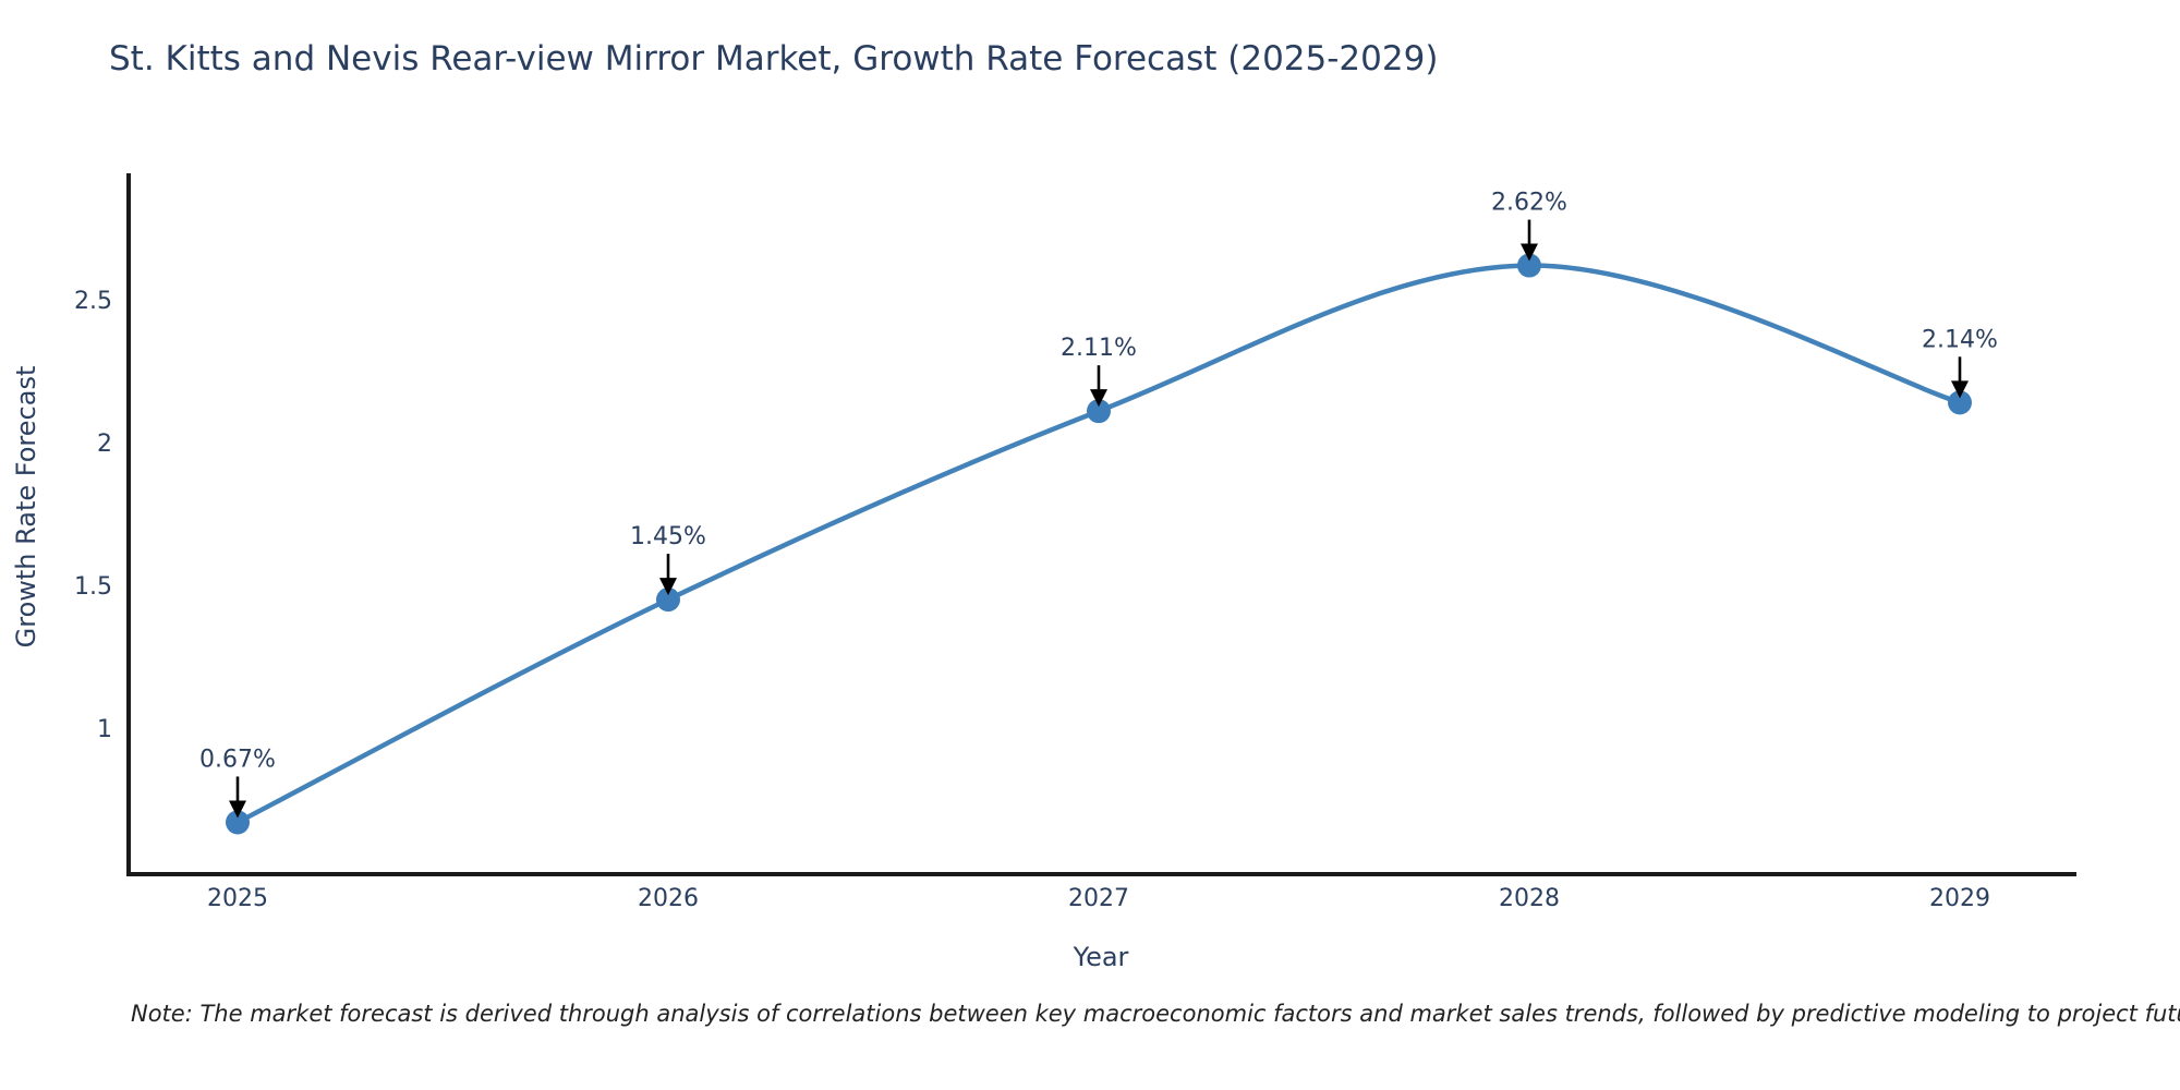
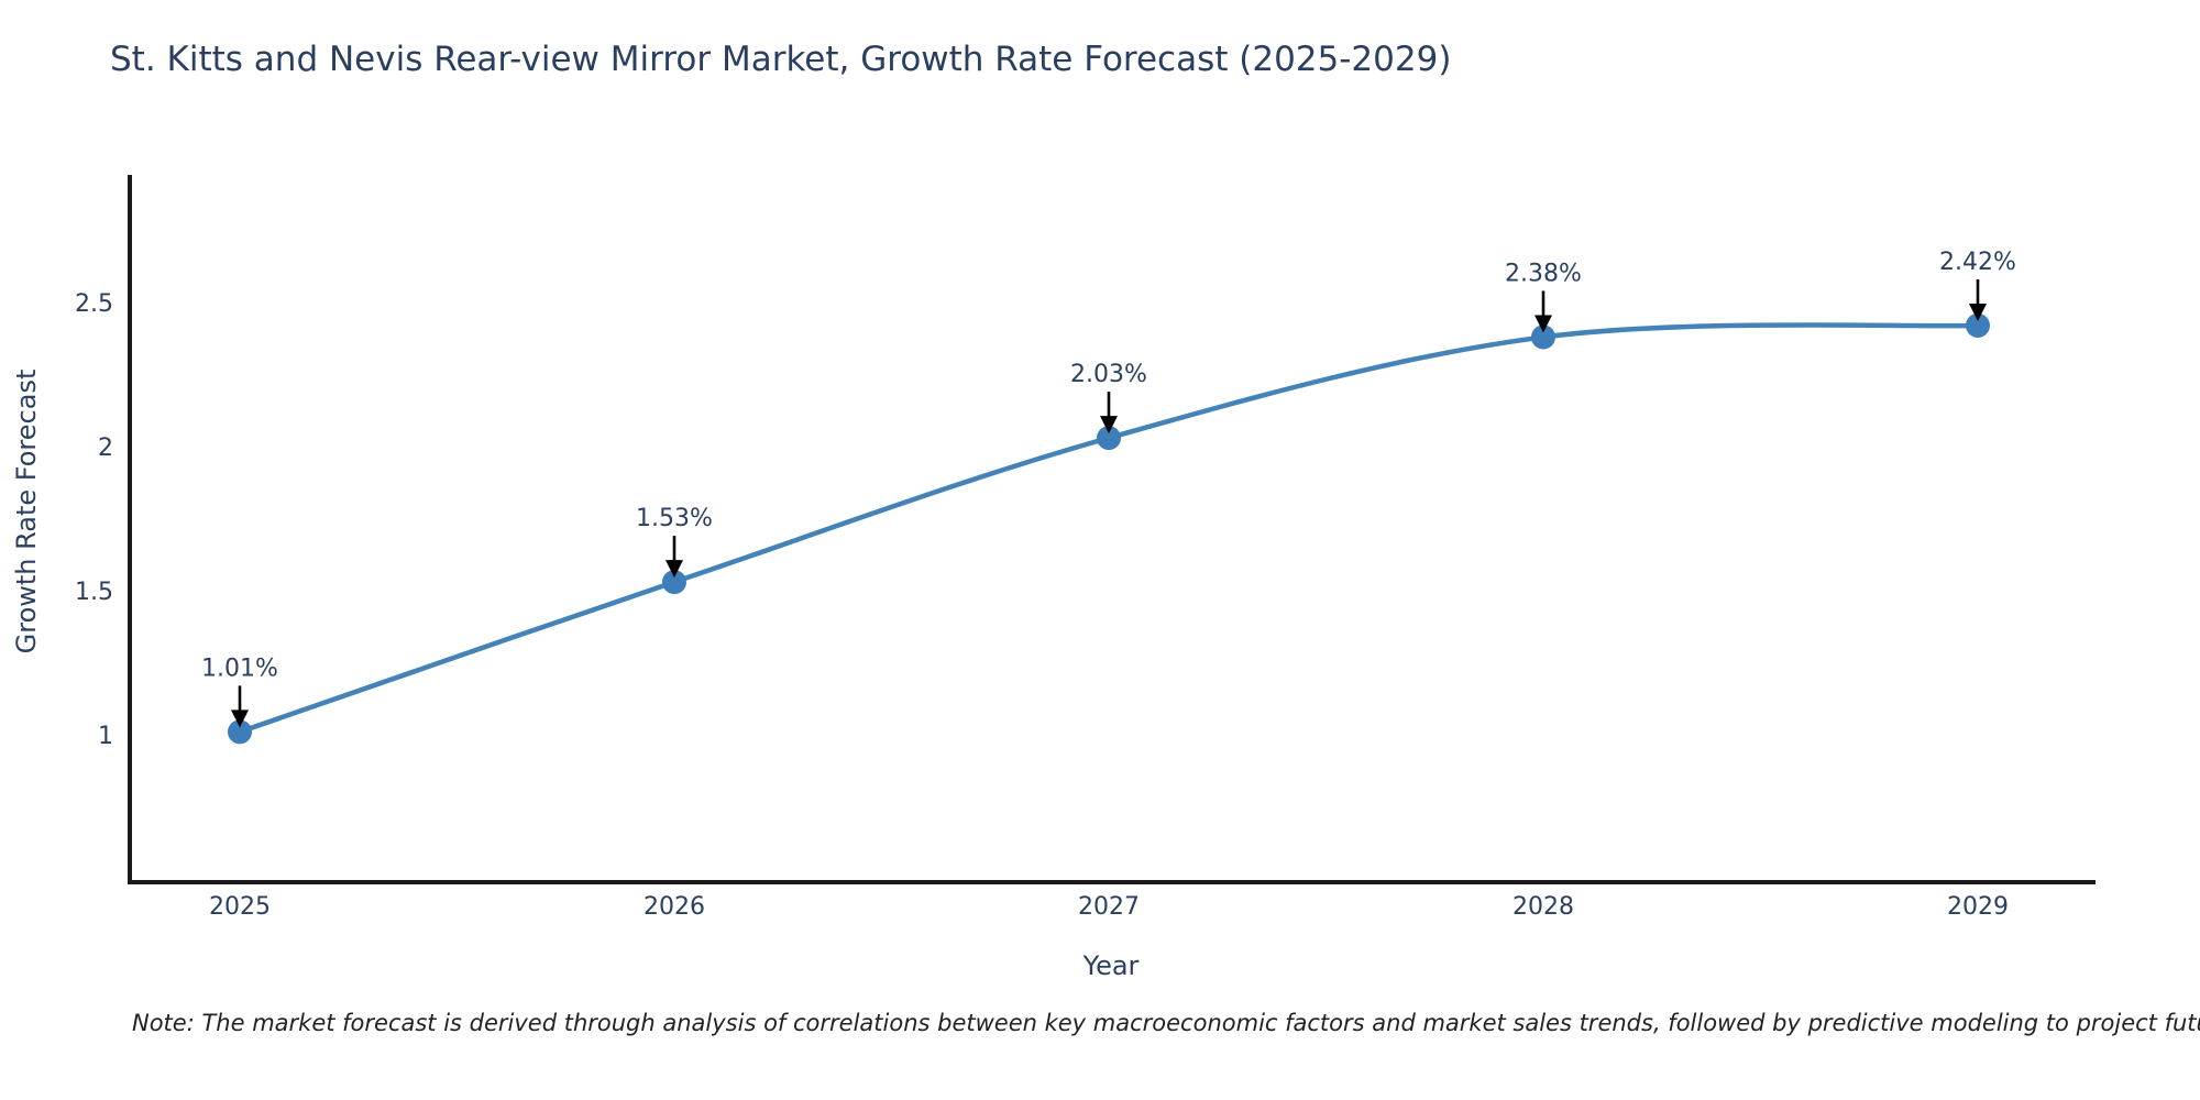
2025: 0.67% -> 1.01%
2026: 1.45% -> 1.53%
2027: 2.11% -> 2.03%
2028: 2.62% -> 2.38%
2029: 2.14% -> 2.42%
